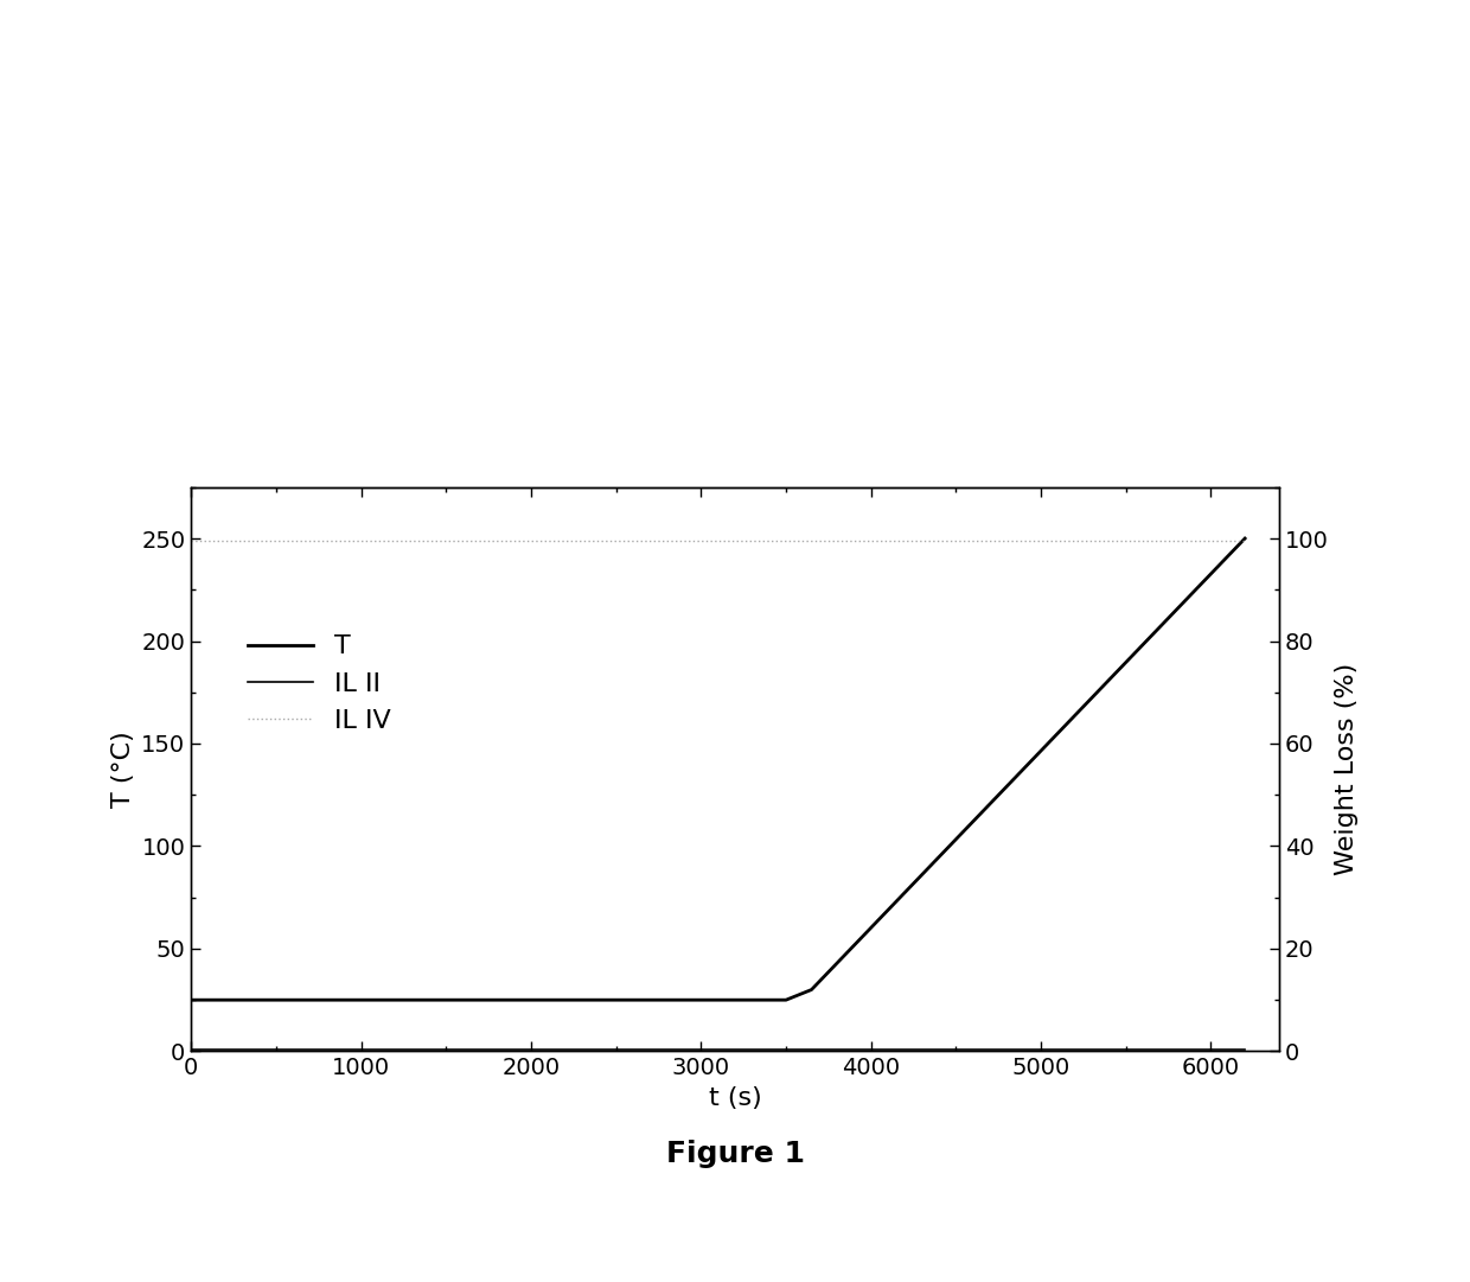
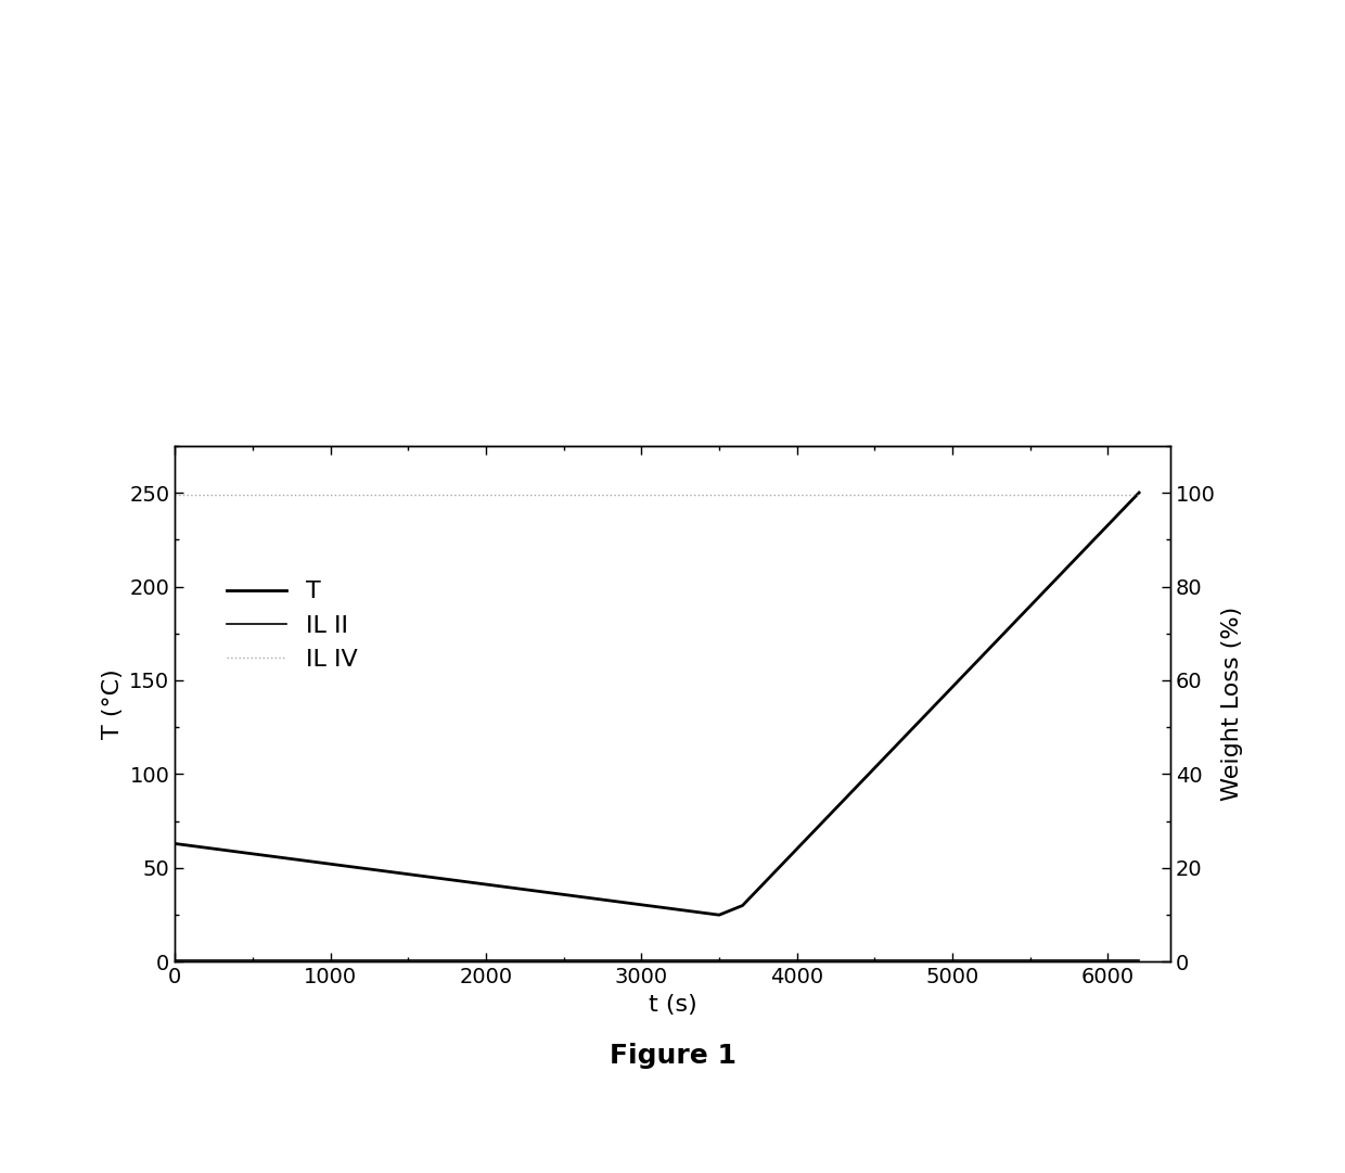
0: 25 -> 63
